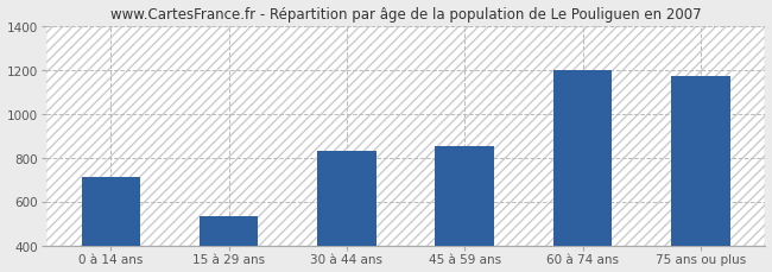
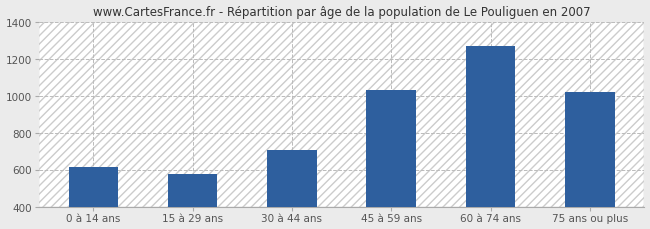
0 à 14 ans: 710 -> 620
15 à 29 ans: 530 -> 580
30 à 44 ans: 830 -> 710
45 à 59 ans: 850 -> 1030
60 à 74 ans: 1200 -> 1270
75 ans ou plus: 1170 -> 1020
